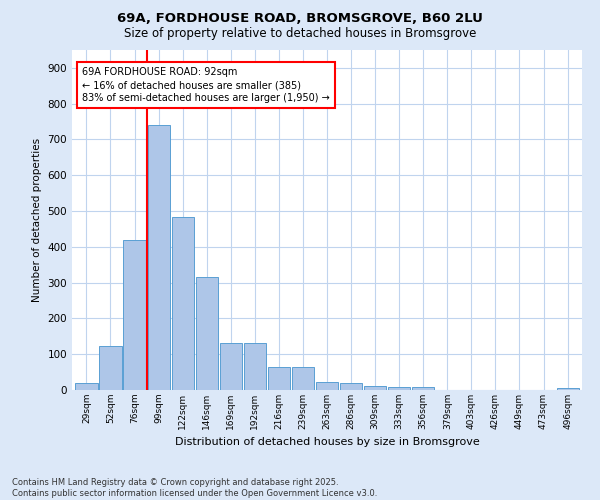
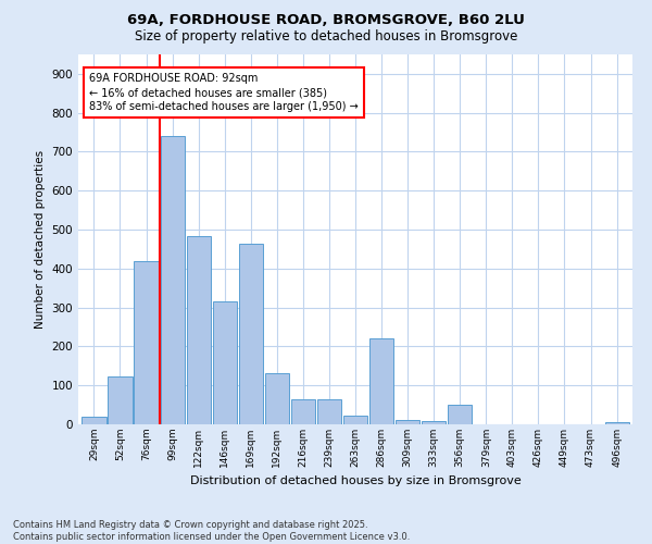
169sqm: 131 -> 465
286sqm: 20 -> 220
356sqm: 7 -> 50
